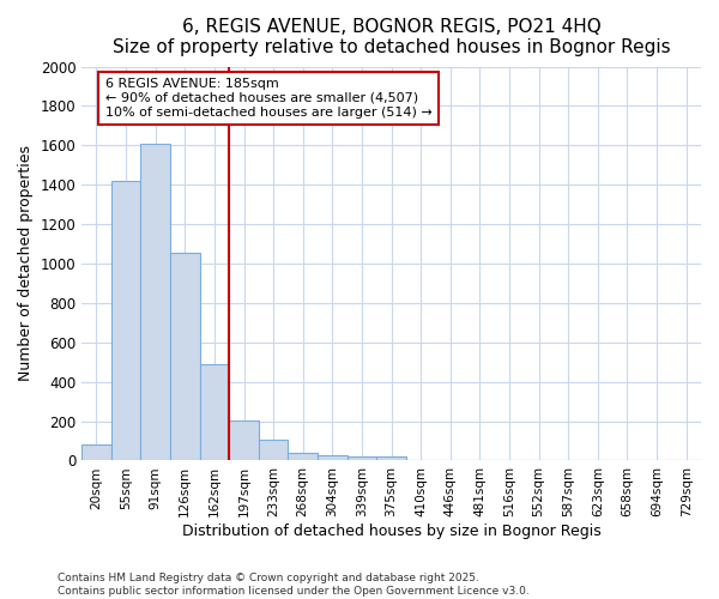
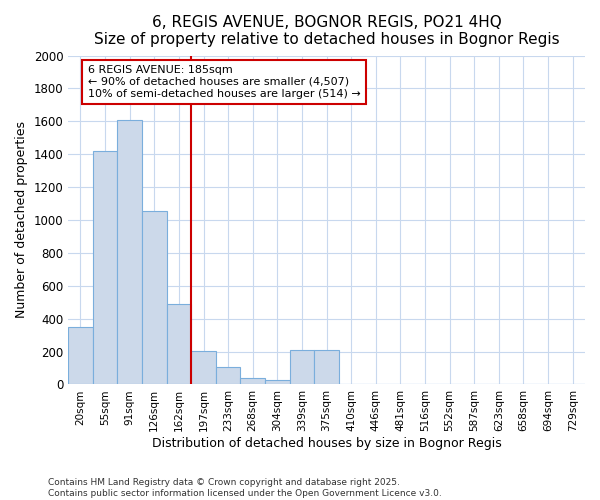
20sqm: 80 -> 350
339sqm: 20 -> 210
375sqm: 20 -> 210
